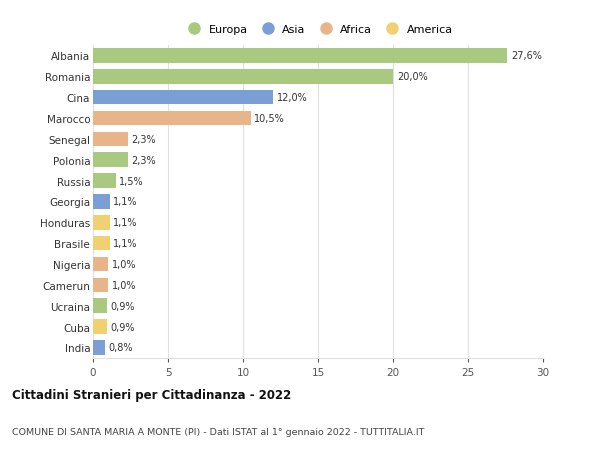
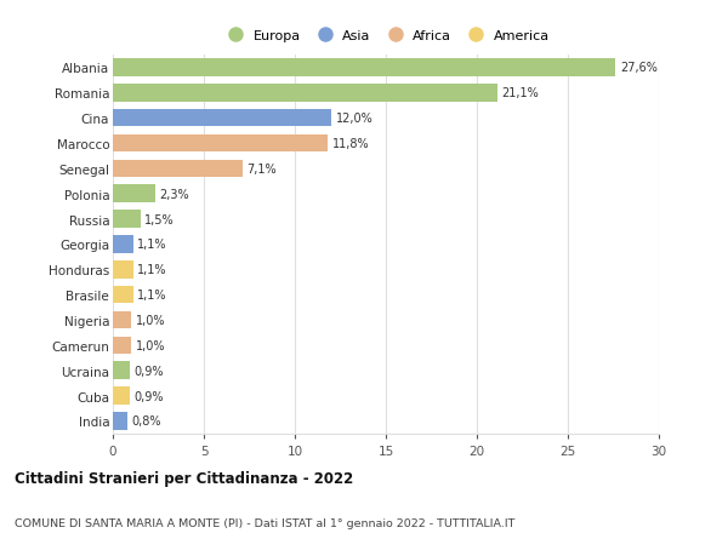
Romania: 20,0% -> 21,1%
Marocco: 10,5% -> 11,8%
Senegal: 2,3% -> 7,1%
